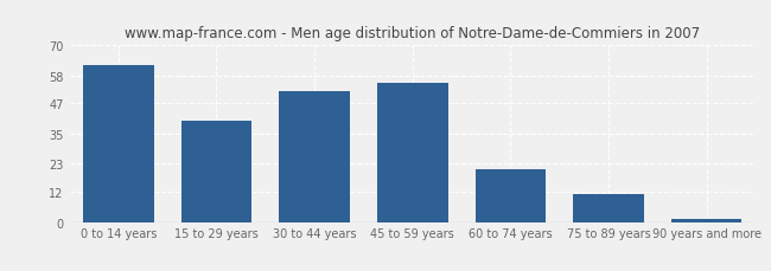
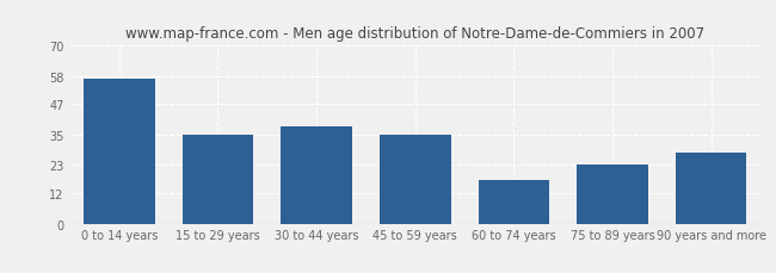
0 to 14 years: 62 -> 57
15 to 29 years: 40 -> 35
30 to 44 years: 52 -> 38
45 to 59 years: 55 -> 35
60 to 74 years: 21 -> 17
75 to 89 years: 11 -> 23
90 years and more: 1 -> 28
